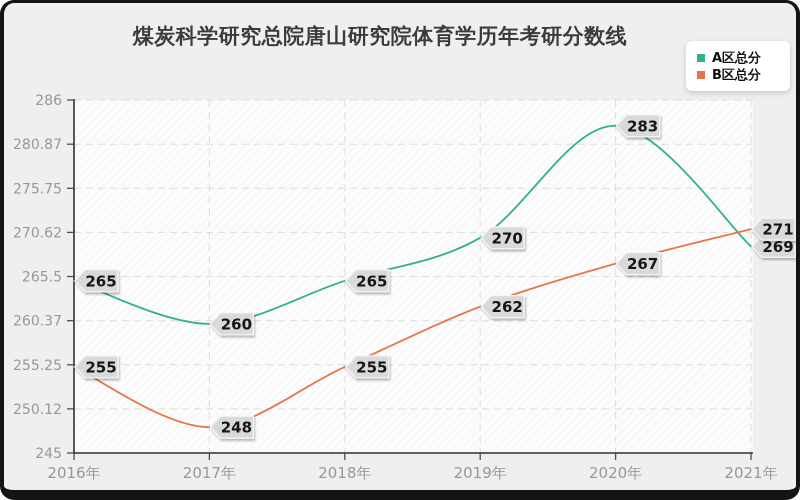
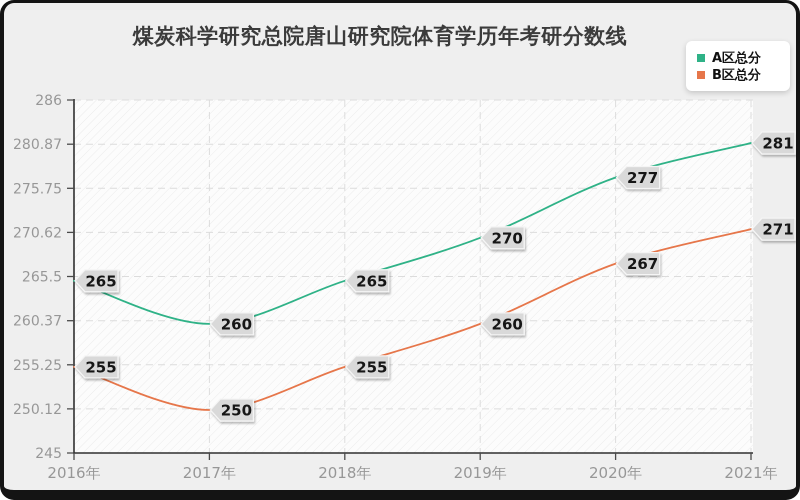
B区总分/2017年: 248 -> 250
B区总分/2019年: 262 -> 260
A区总分/2020年: 283 -> 277
A区总分/2021年: 269 -> 281
